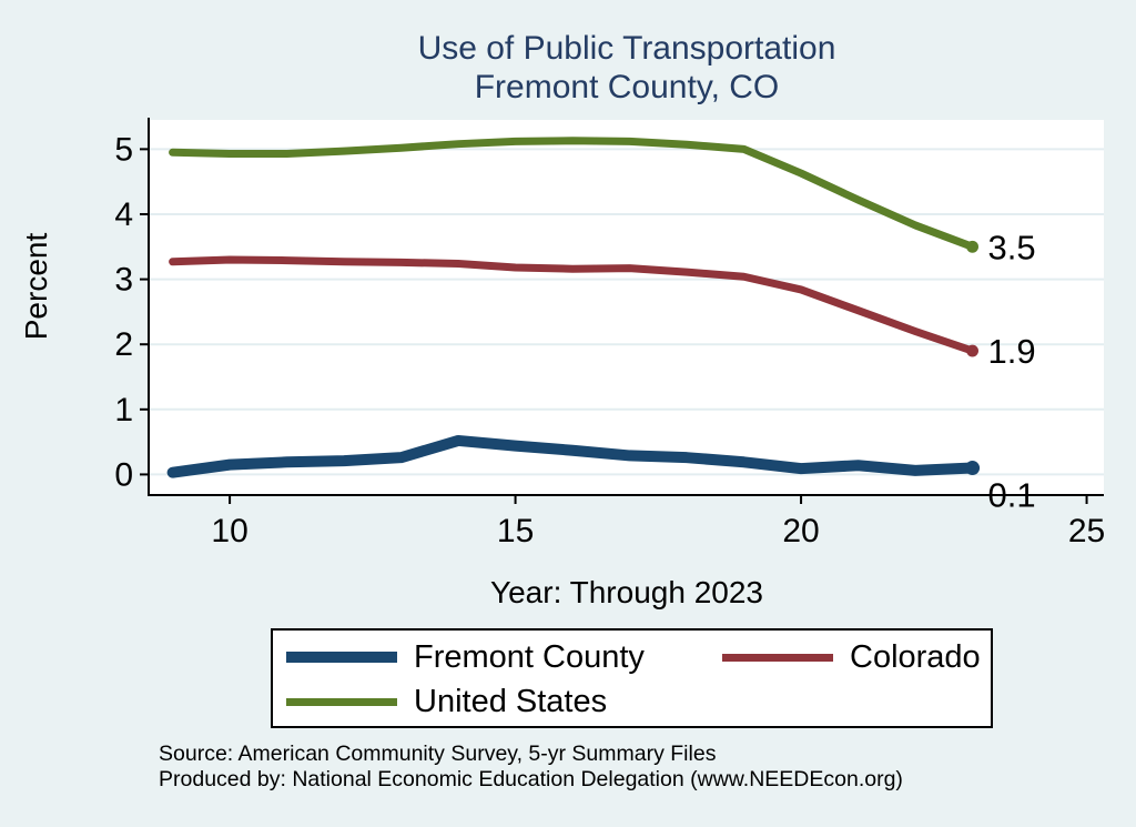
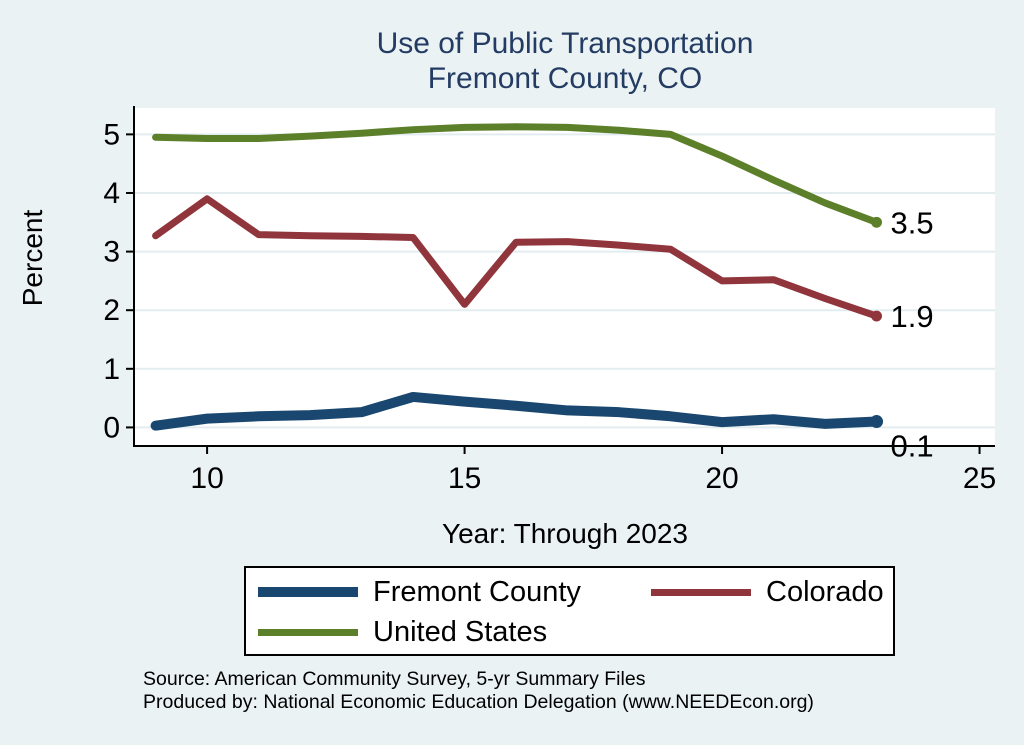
Colorado/10: 3.3 -> 3.9
Colorado/15: 3.2 -> 2.1
Colorado/20: 2.8 -> 2.5
